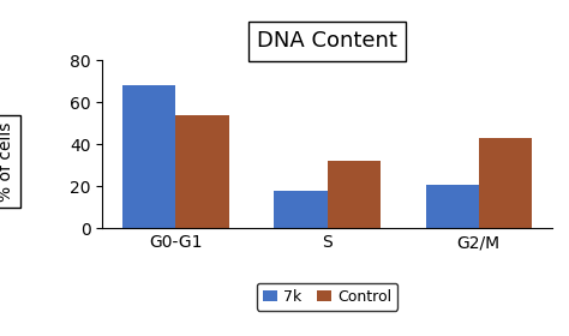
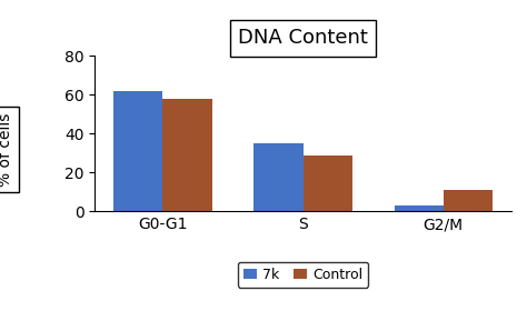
7k/G0-G1: 68 -> 62
Control/G0-G1: 54 -> 58
7k/S: 18 -> 35
Control/S: 32 -> 29
7k/G2/M: 21 -> 3
Control/G2/M: 43 -> 11
